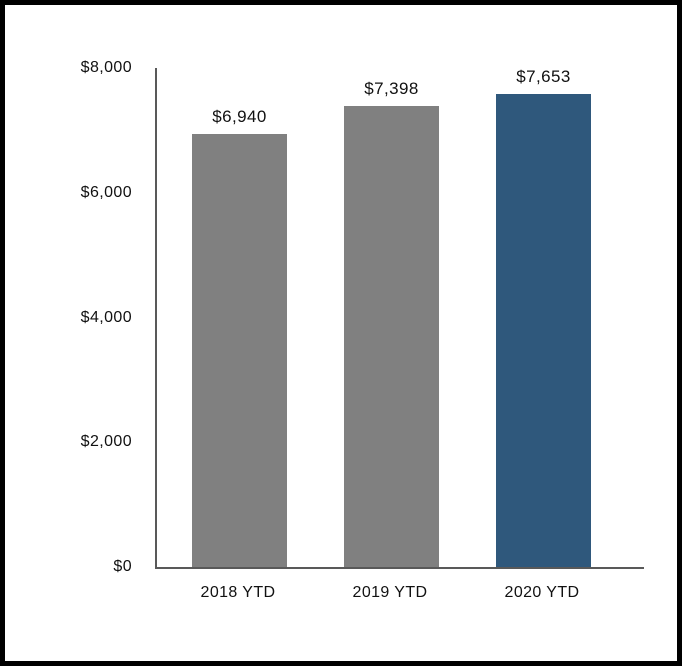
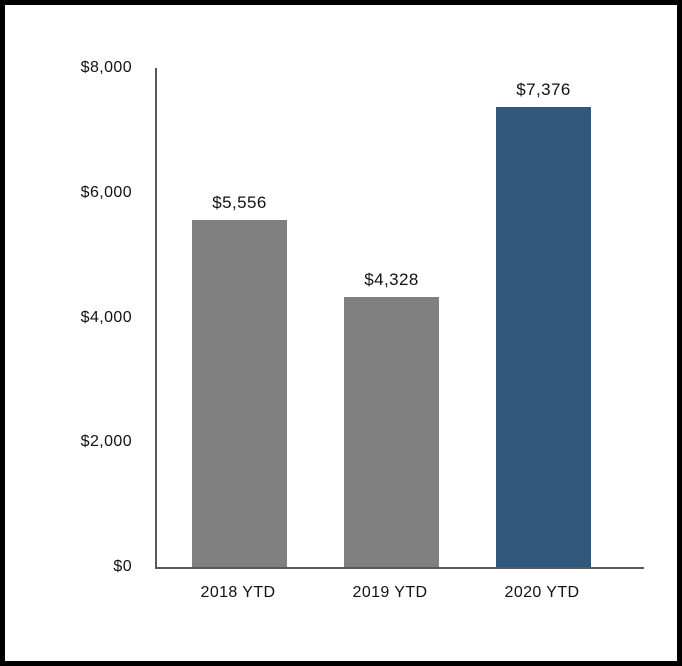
2018 YTD: $6,940 -> $5,556
2019 YTD: $7,398 -> $4,328
2020 YTD: $7,653 -> $7,376
